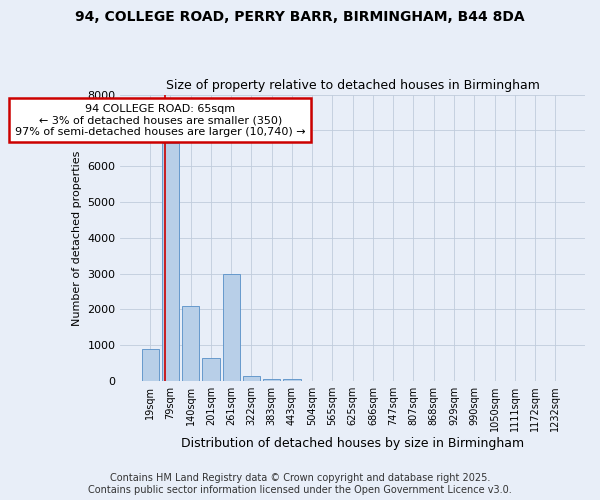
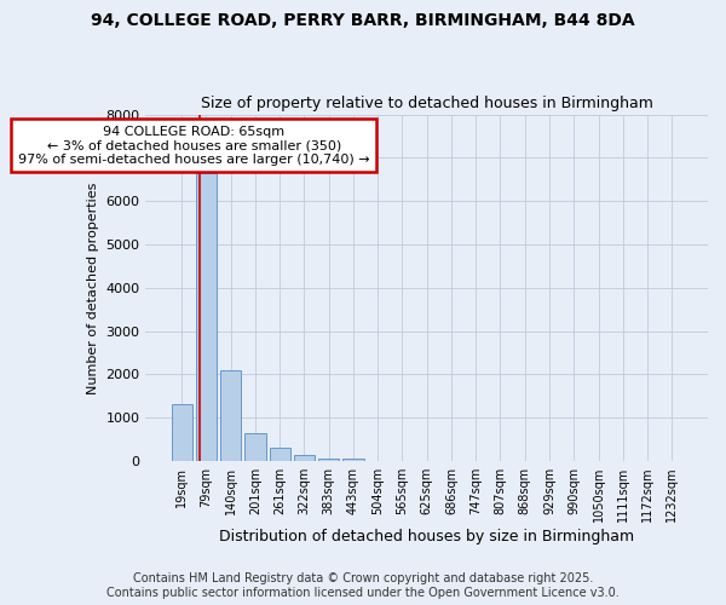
19sqm: 900 -> 1320
261sqm: 3000 -> 310
